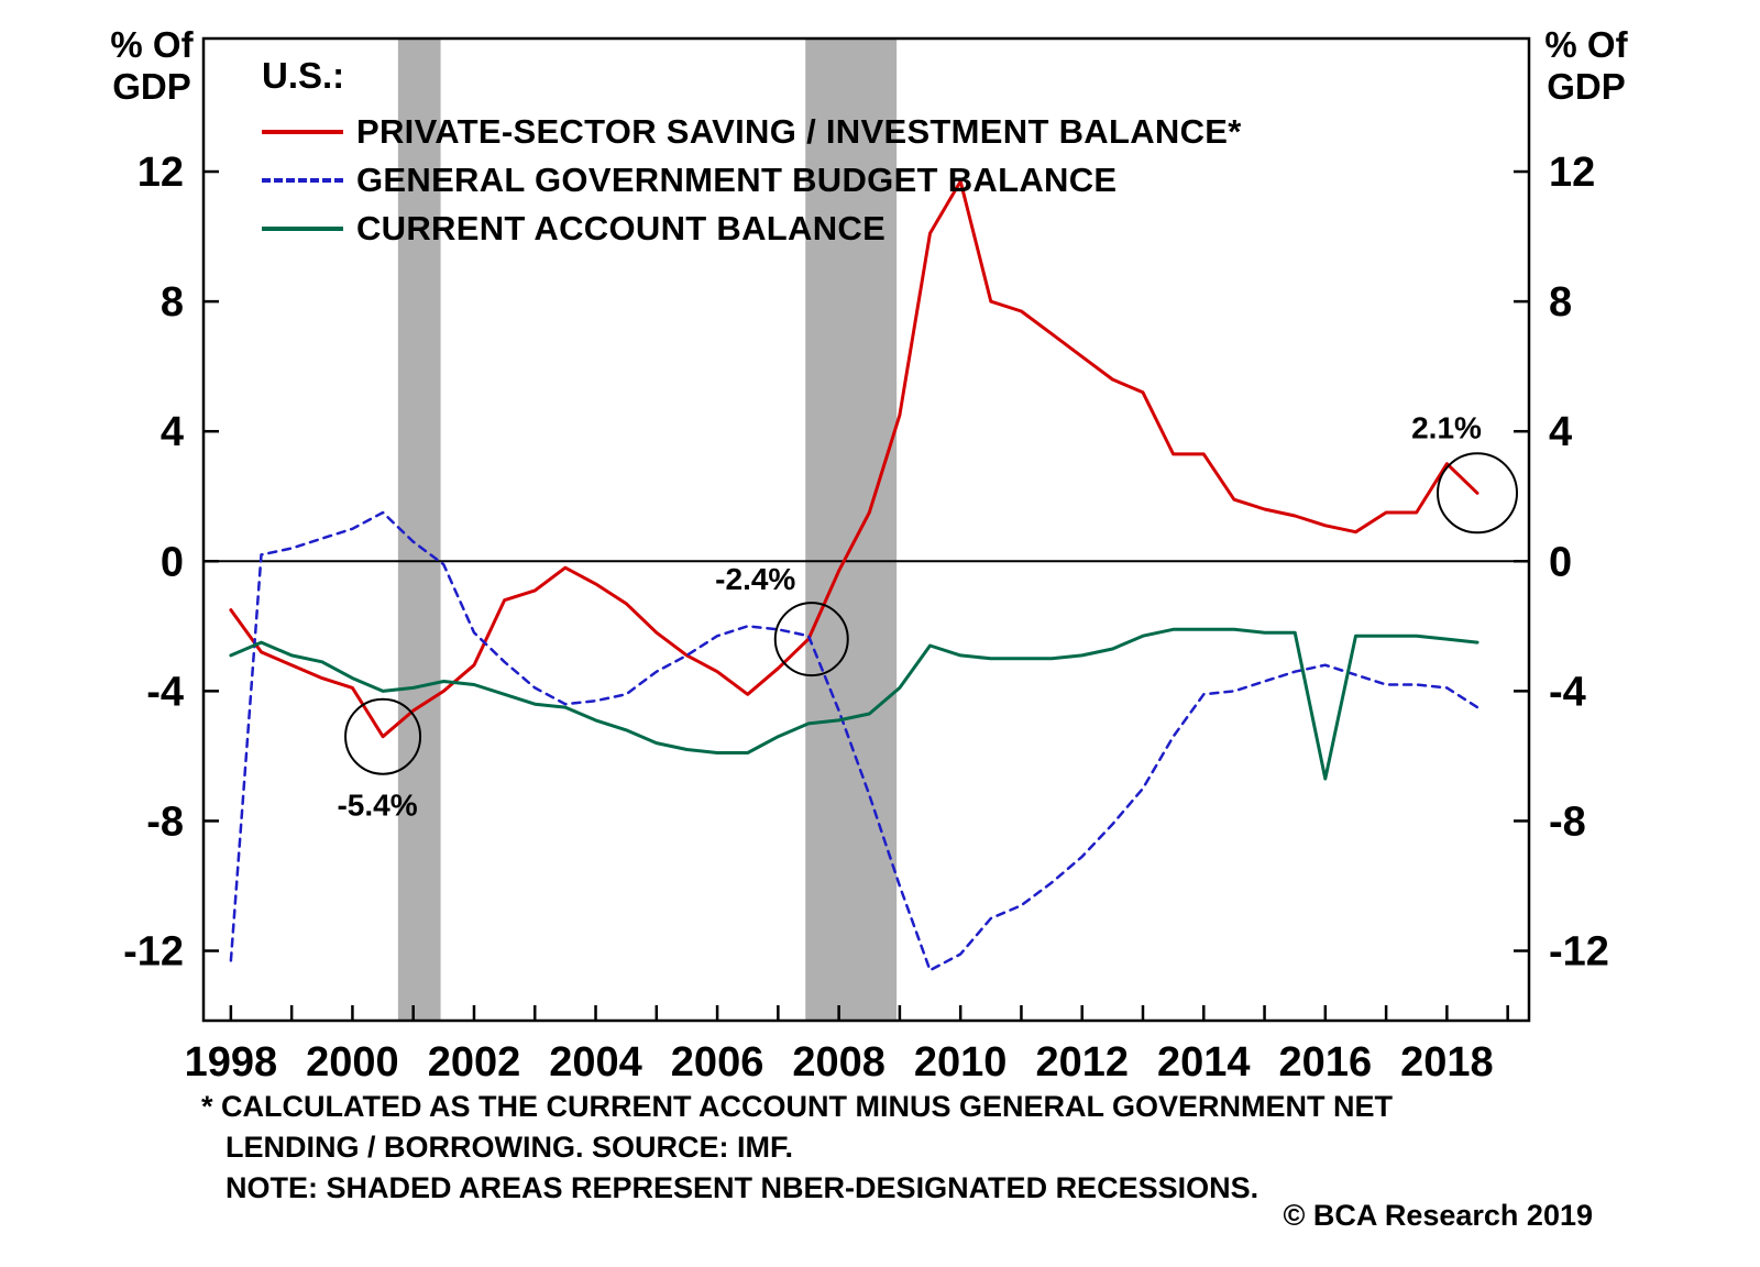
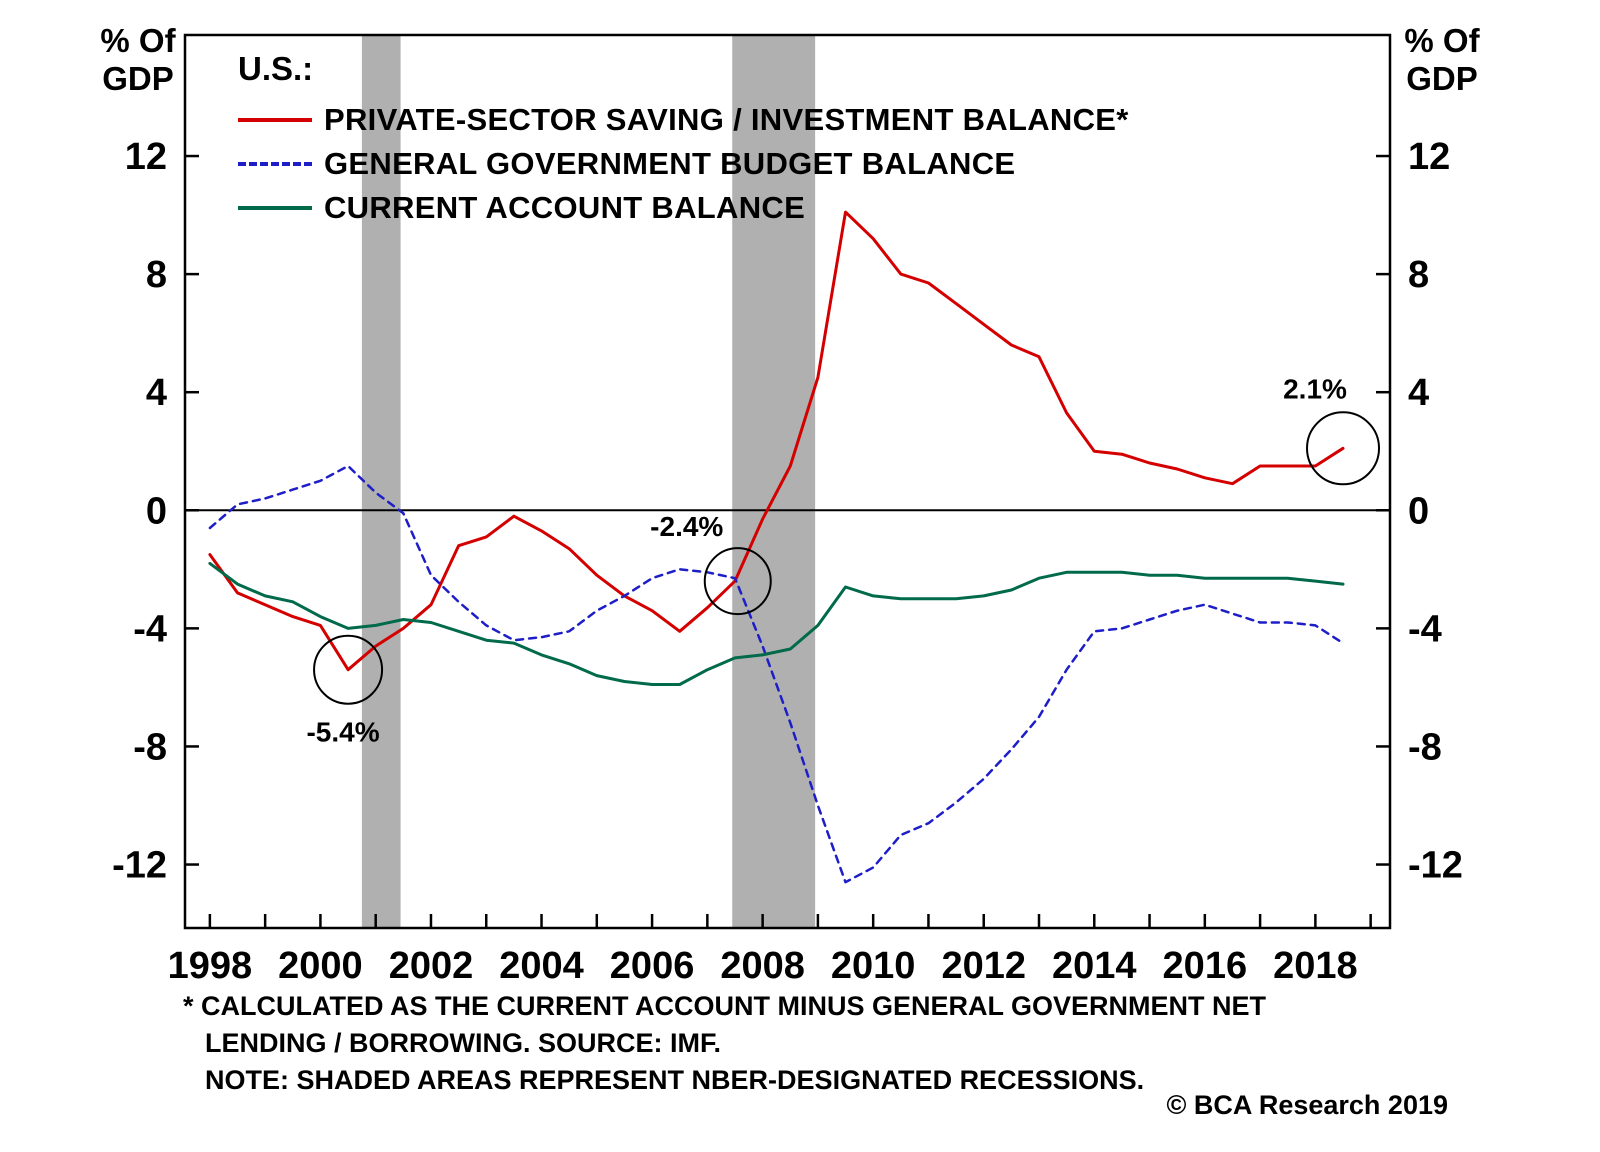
GENERAL GOVERNMENT BUDGET BALANCE/1998: -12.3 -> -0.6
CURRENT ACCOUNT BALANCE/1998: -2.9 -> -1.8
PRIVATE-SECTOR SAVING / INVESTMENT BALANCE*/2010: 11.7 -> 9.2
PRIVATE-SECTOR SAVING / INVESTMENT BALANCE*/2014: 3.3 -> 2.0
CURRENT ACCOUNT BALANCE/2016: -6.7 -> -2.3
PRIVATE-SECTOR SAVING / INVESTMENT BALANCE*/2018: 3.0 -> 1.5
